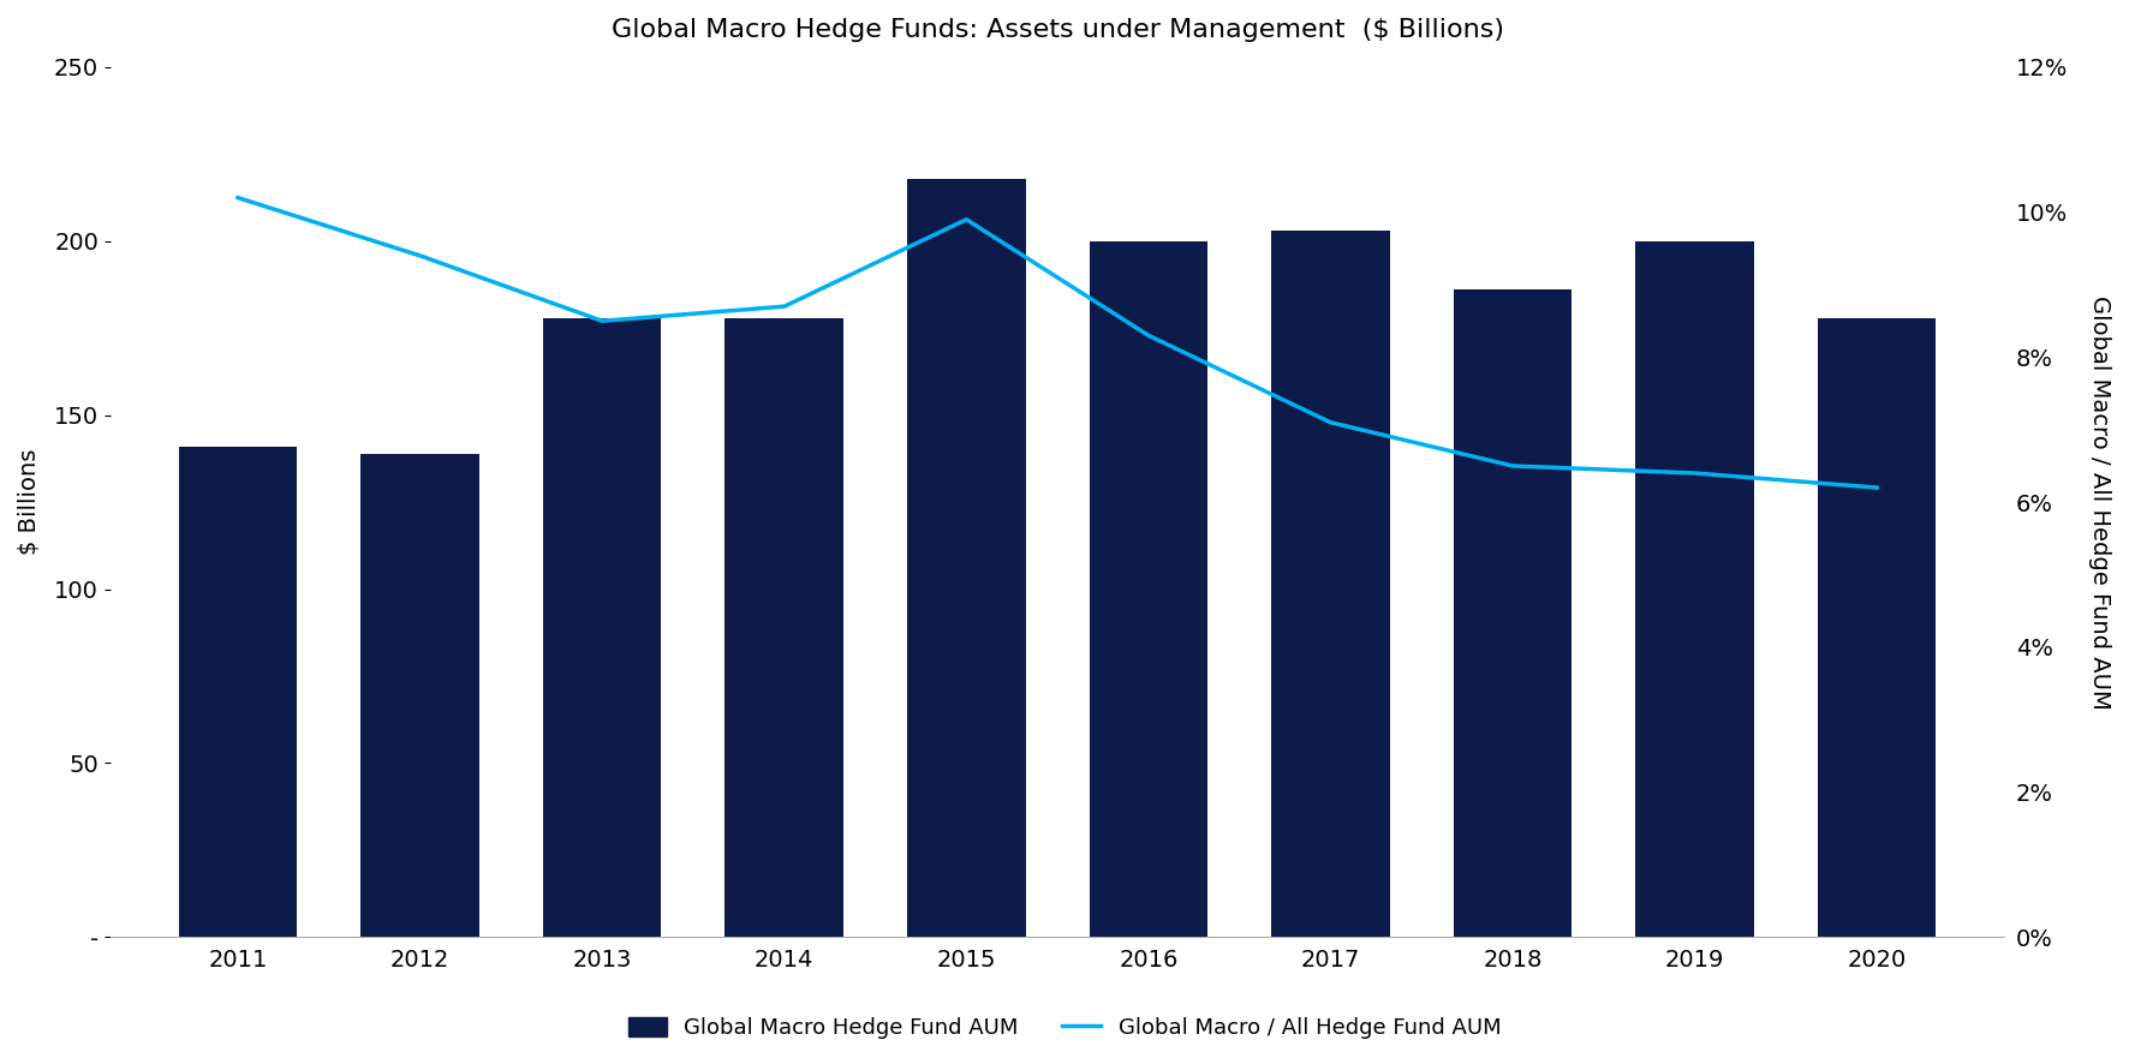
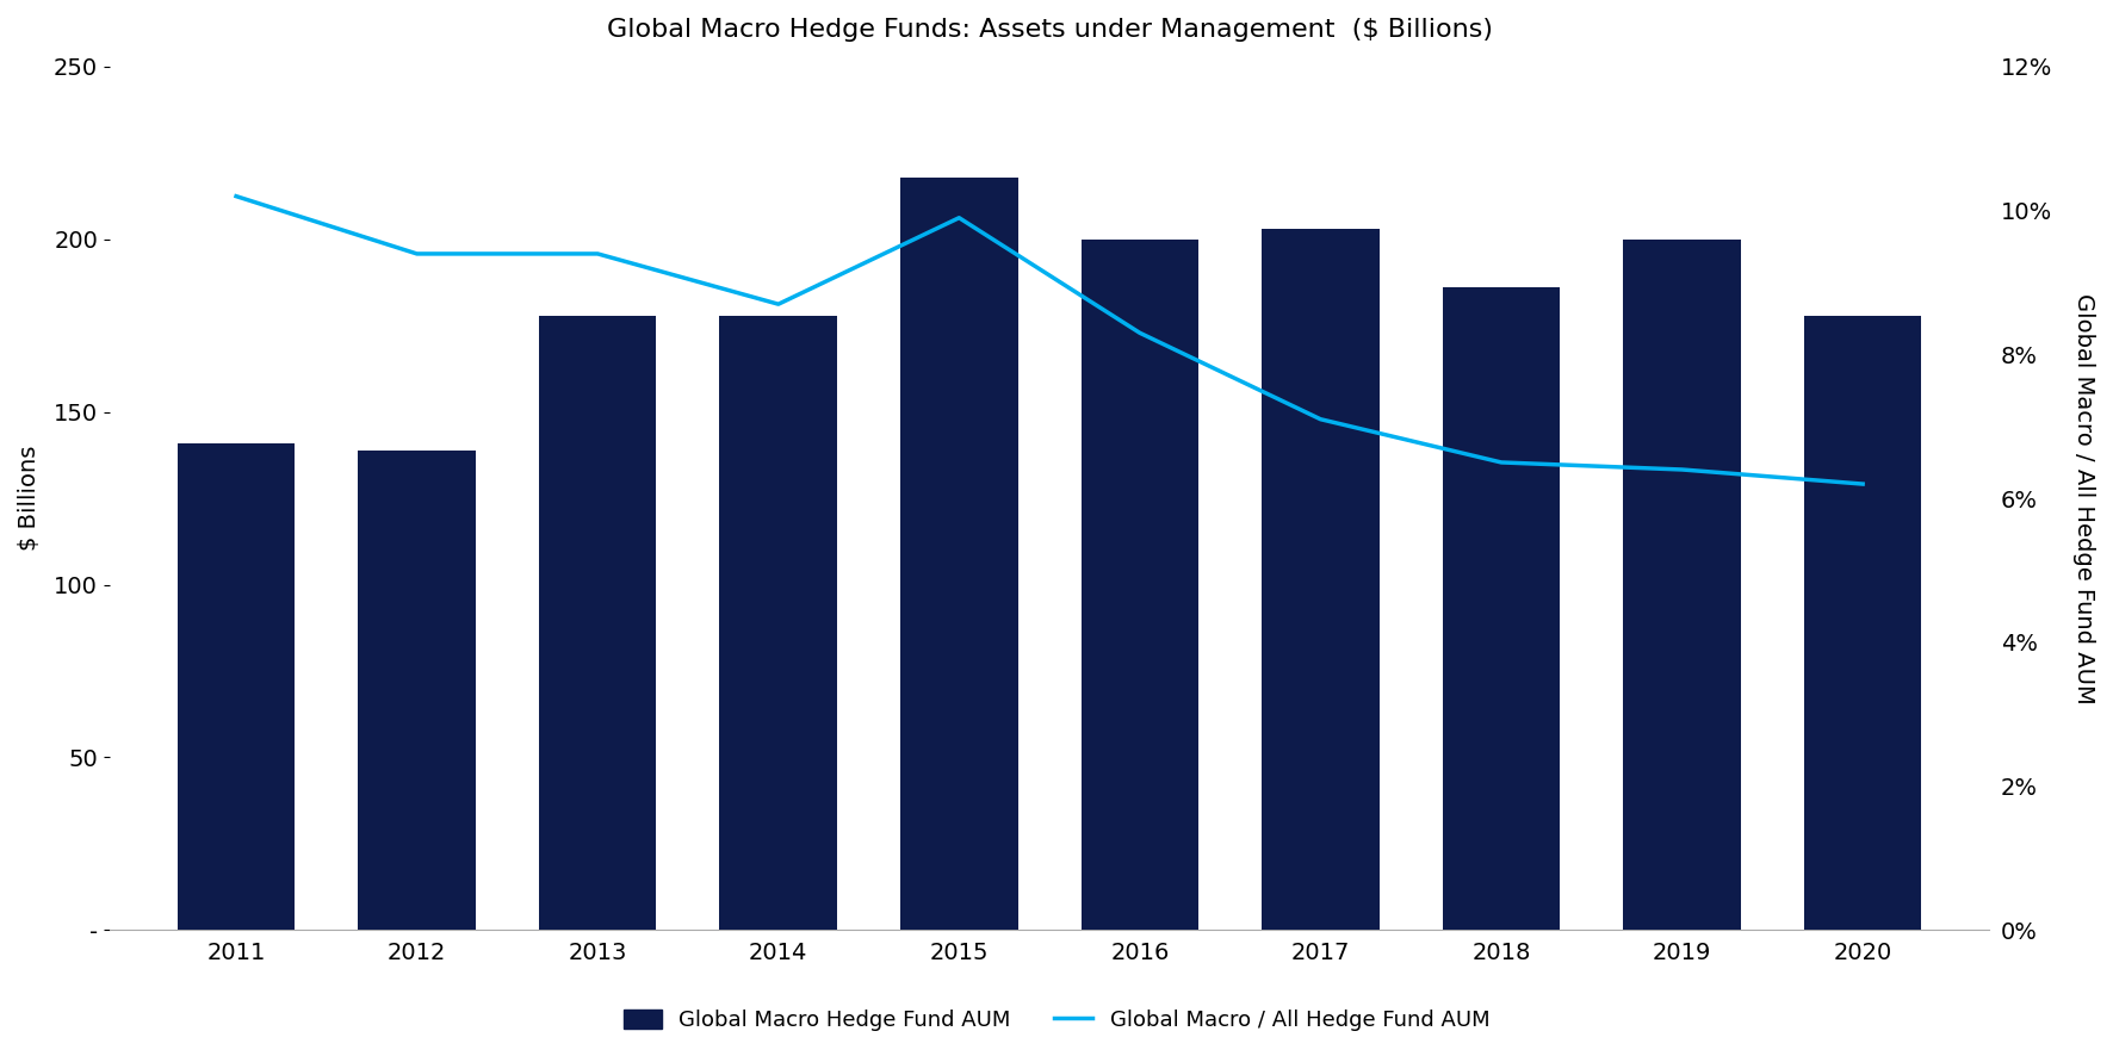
Global Macro / All Hedge Fund AUM/2013: 8.5% -> 9.4%
